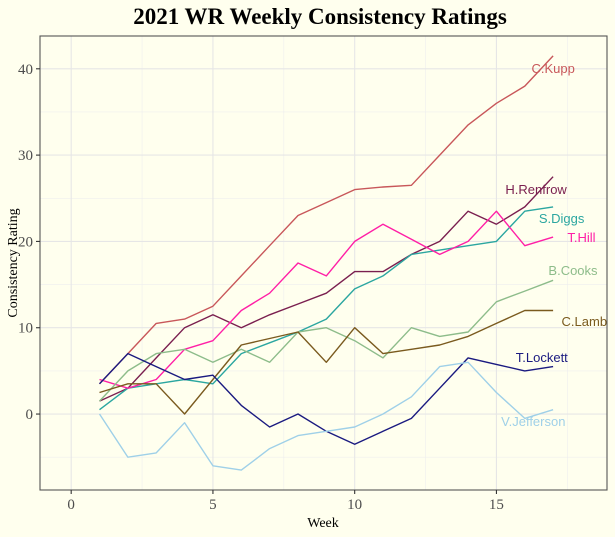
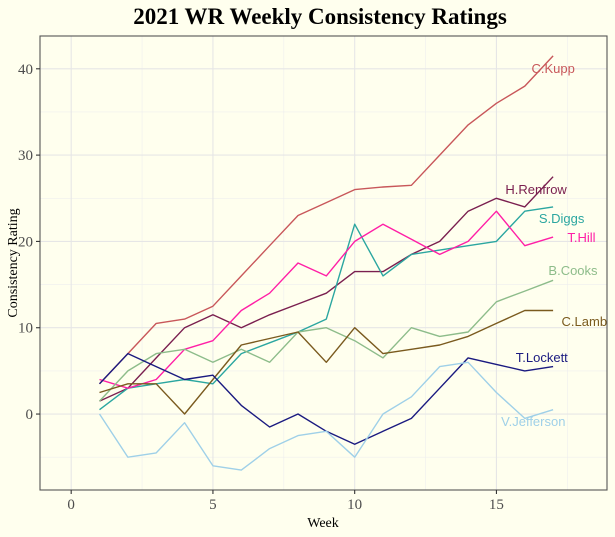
S.Diggs/10: 14 -> 22
V.Jefferson/10: -2 -> -5
H.Renfrow/15: 22 -> 25
